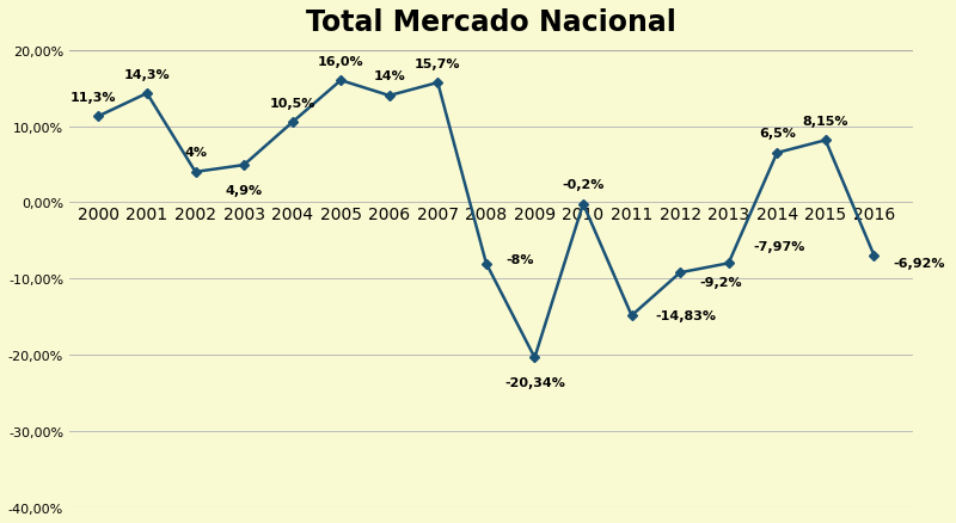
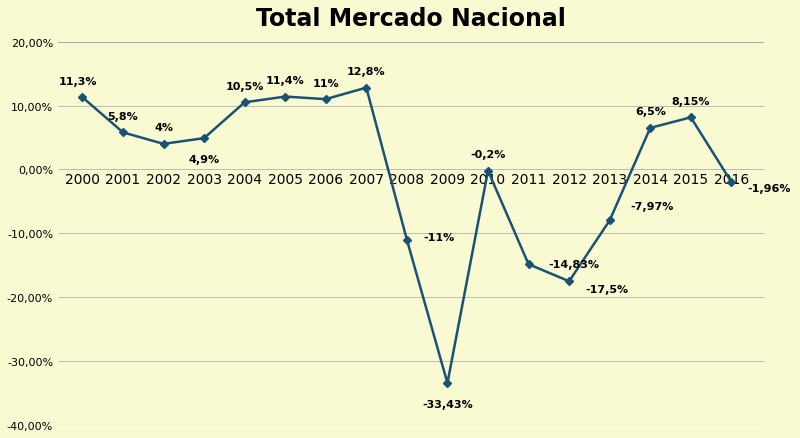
2001: 14,3% -> 5,8%
2005: 16,0% -> 11,4%
2006: 14% -> 11%
2007: 15,7% -> 12,8%
2008: -8% -> -11%
2009: -20,34% -> -33,43%
2012: -9,2% -> -17,5%
2016: -6,92% -> -1,96%
